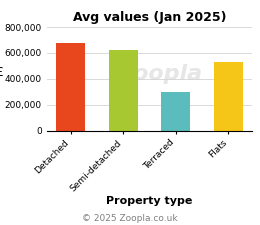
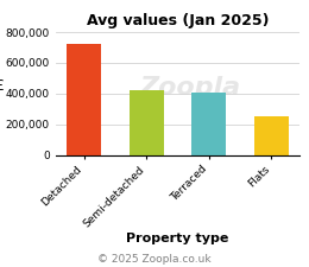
Detached: 680,000 -> 720,000
Semi-detached: 620,000 -> 420,000
Terraced: 300,000 -> 400,000
Flats: 530,000 -> 260,000
